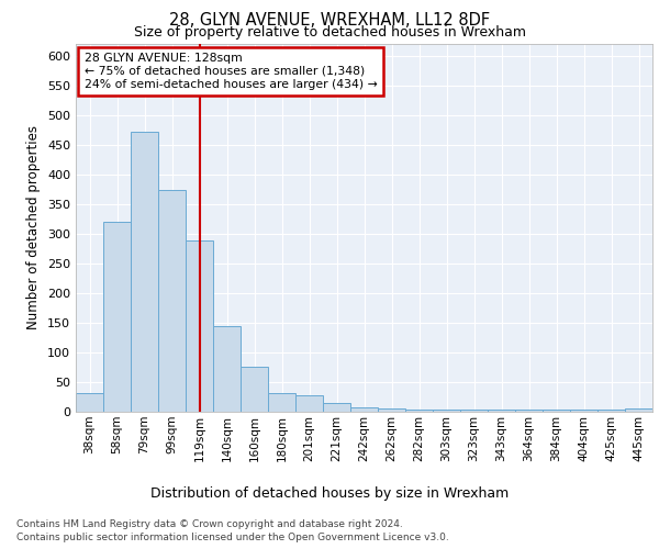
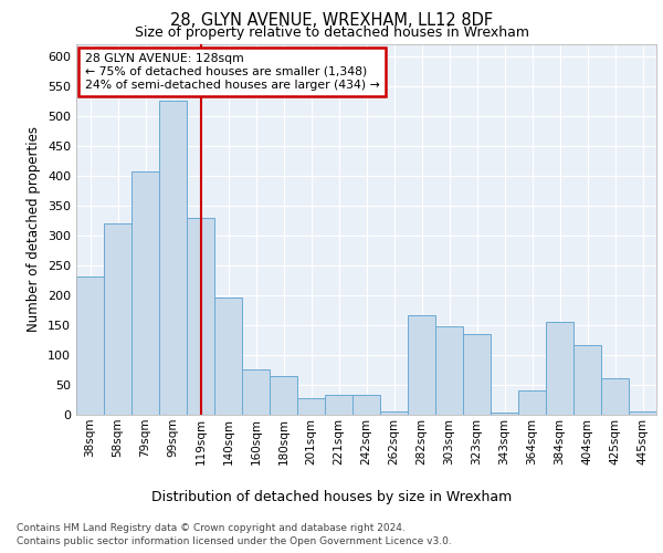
38sqm: 32 -> 232
79sqm: 472 -> 408
99sqm: 374 -> 526
119sqm: 289 -> 330
140sqm: 144 -> 196
180sqm: 32 -> 64
221sqm: 15 -> 34
242sqm: 8 -> 34
282sqm: 4 -> 166
303sqm: 4 -> 148
323sqm: 4 -> 136
364sqm: 4 -> 40
384sqm: 4 -> 156
404sqm: 4 -> 116
425sqm: 4 -> 62
